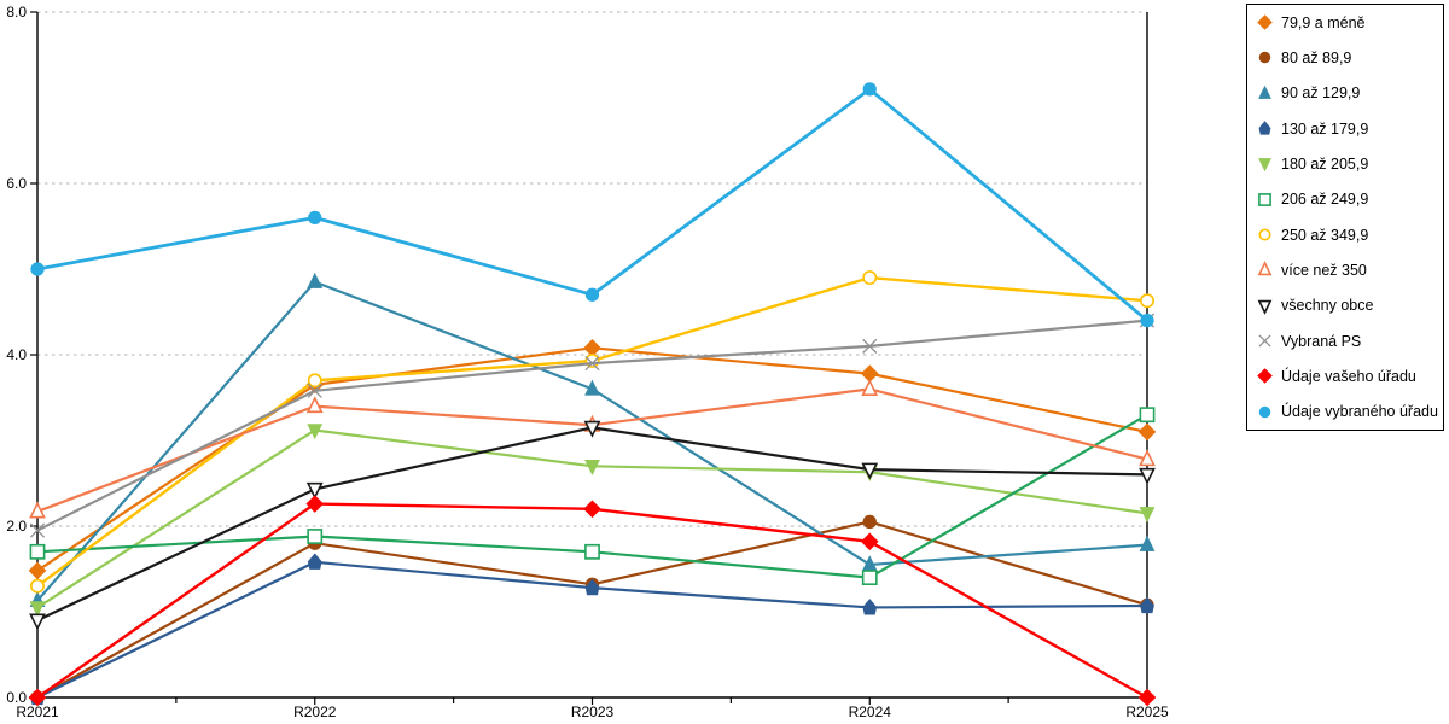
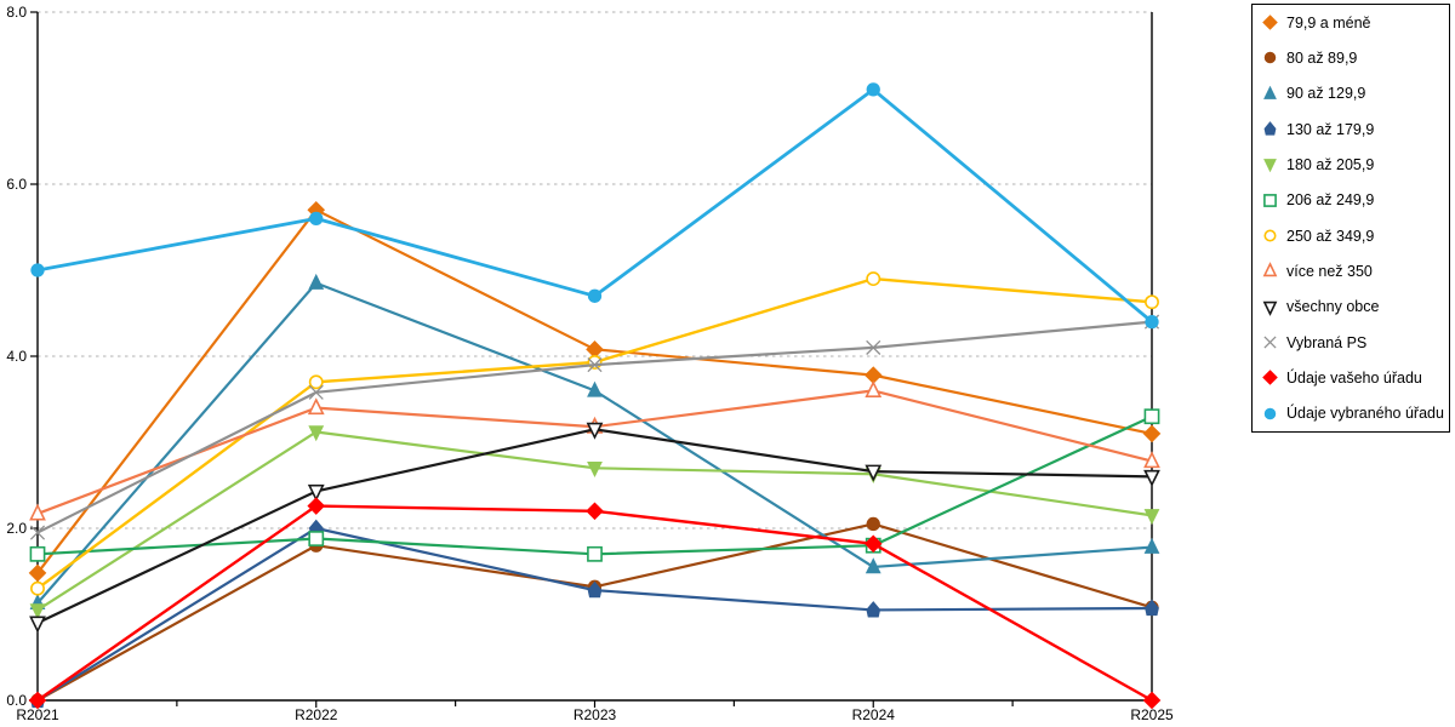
79,9 a méně/R2022: 3.6 -> 5.7
130 až 179,9/R2022: 1.6 -> 2.0
206 až 249,9/R2024: 1.4 -> 1.8
